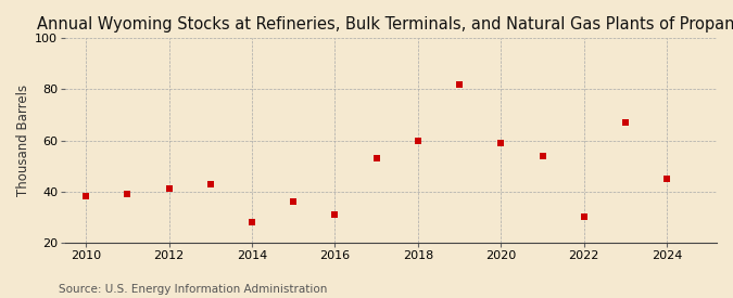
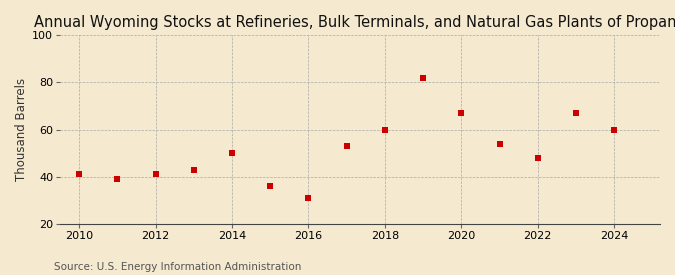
2010: 38 -> 41
2014: 28 -> 50
2020: 59 -> 67
2022: 30 -> 48
2024: 45 -> 60
